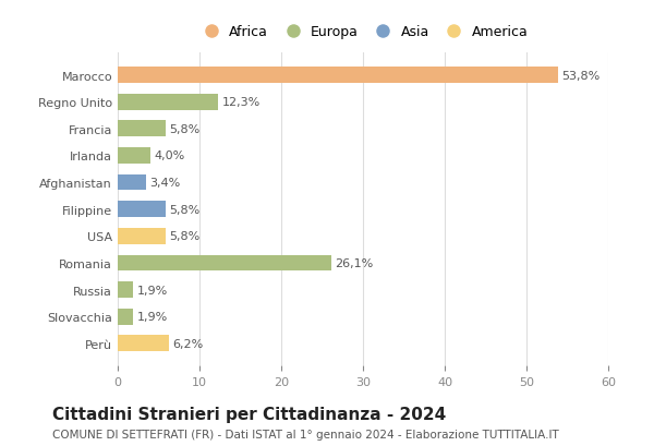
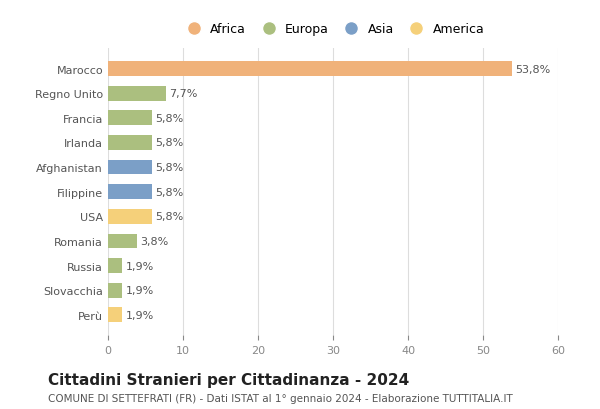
Regno Unito: 12,3% -> 7,7%
Irlanda: 4,0% -> 5,8%
Afghanistan: 3,4% -> 5,8%
Romania: 26,1% -> 3,8%
Perù: 6,2% -> 1,9%
